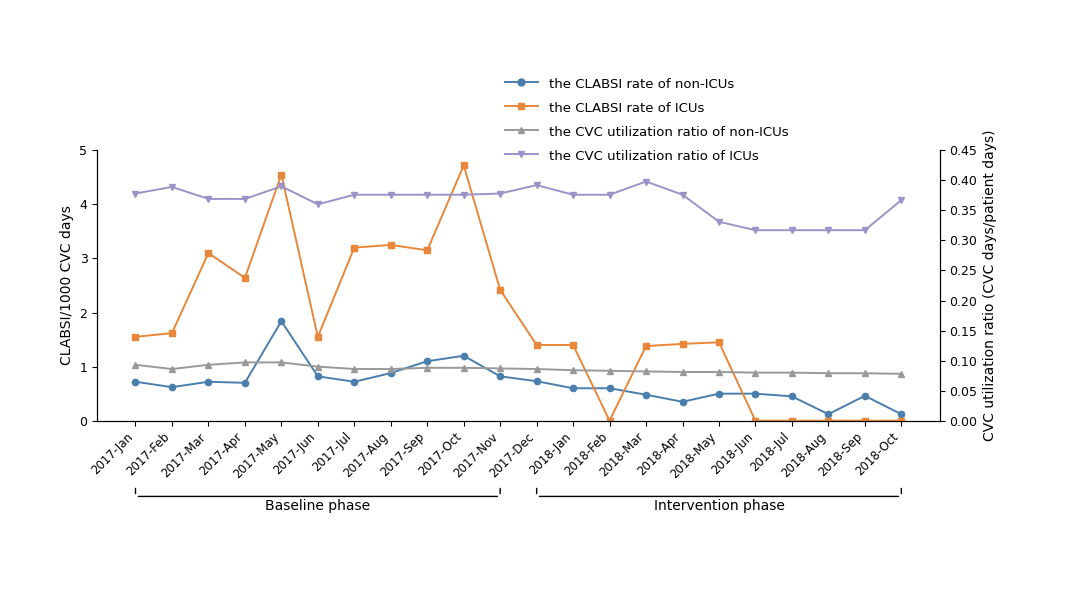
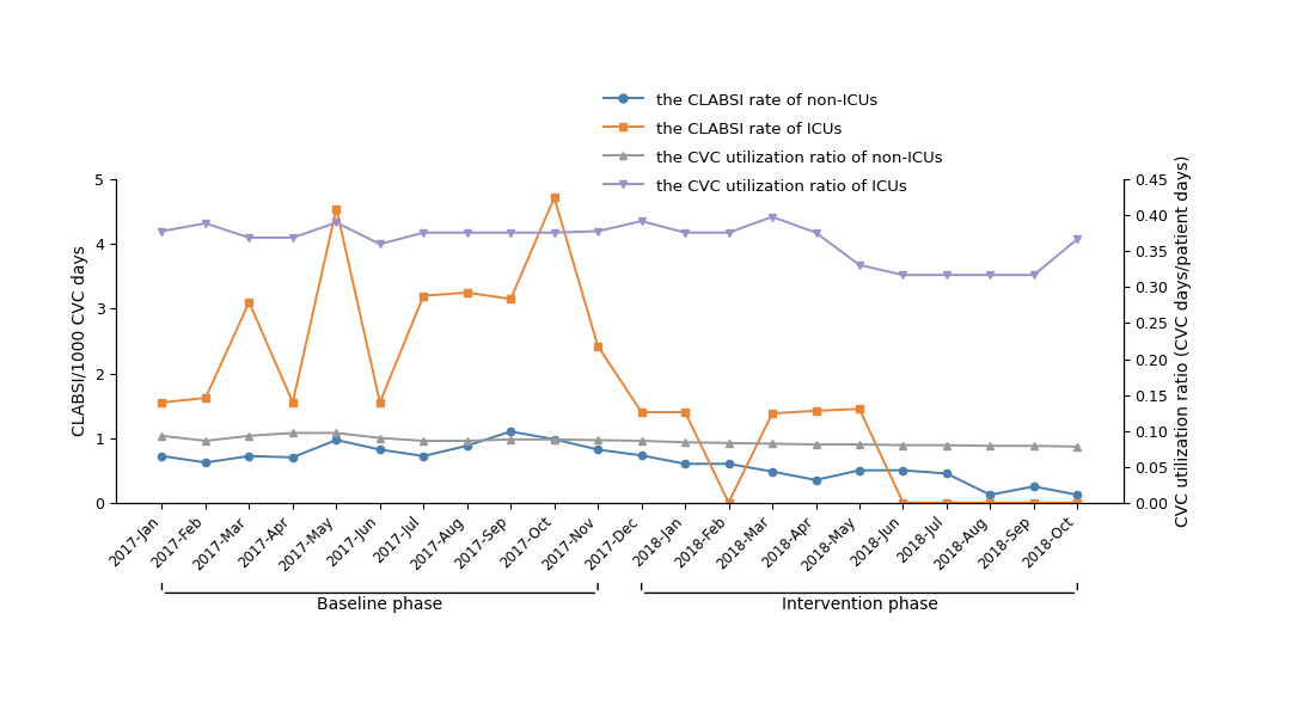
the CLABSI rate of ICUs/2017-Apr: 2.64 -> 1.55
the CLABSI rate of non-ICUs/2017-May: 1.84 -> 0.97
the CLABSI rate of non-ICUs/2017-Oct: 1.20 -> 0.98
the CLABSI rate of non-ICUs/2018-Sep: 0.46 -> 0.25
